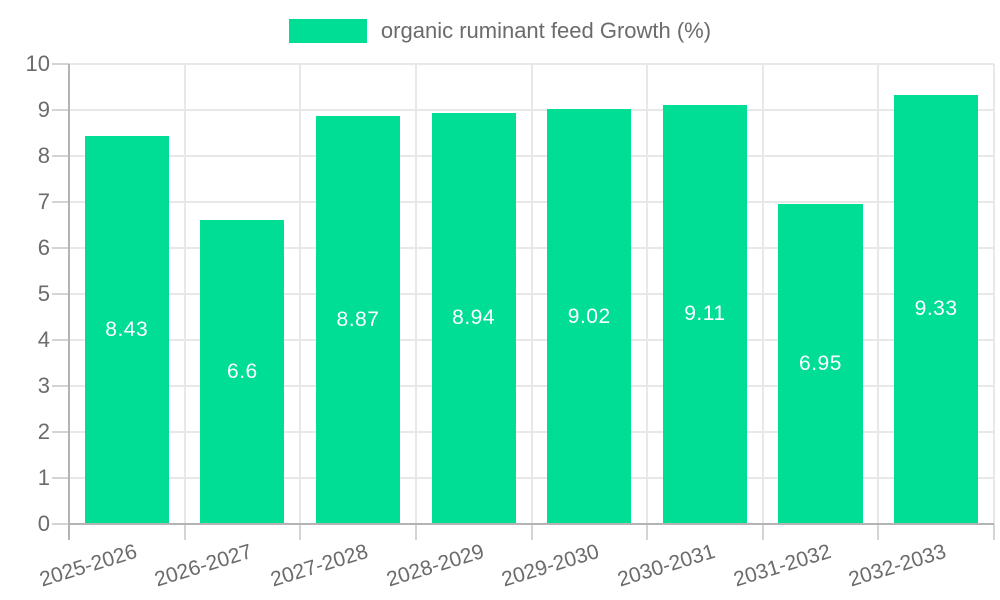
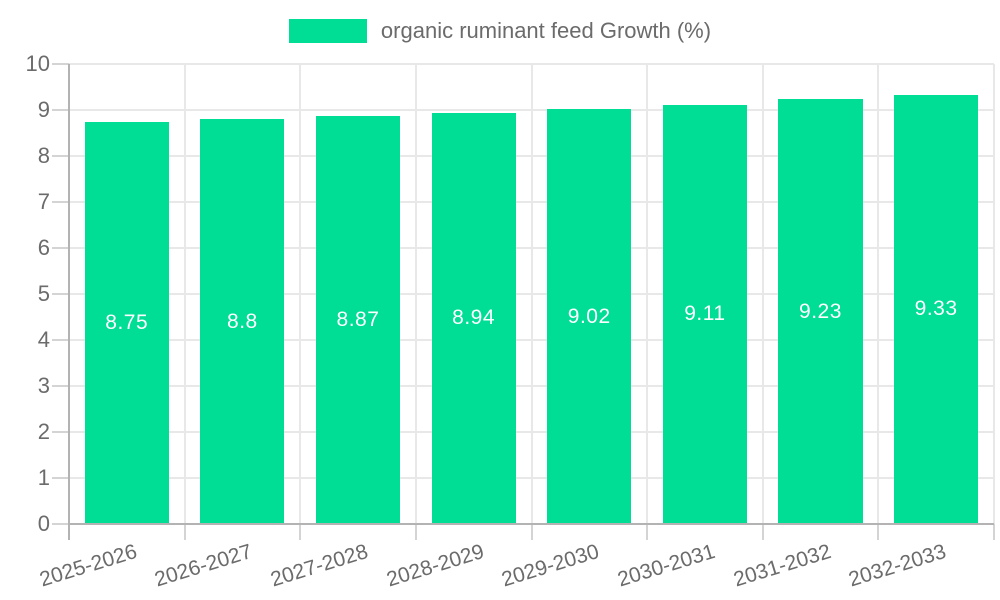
2025-2026: 8.43 -> 8.75
2026-2027: 6.6 -> 8.8
2031-2032: 6.95 -> 9.23
